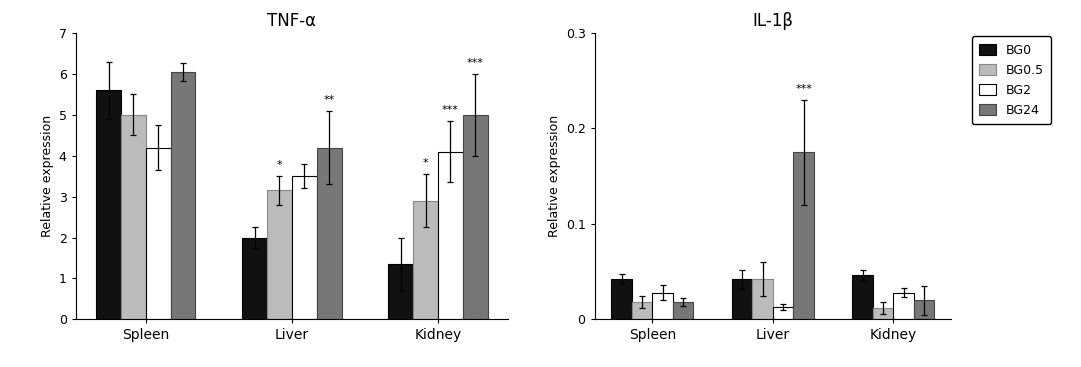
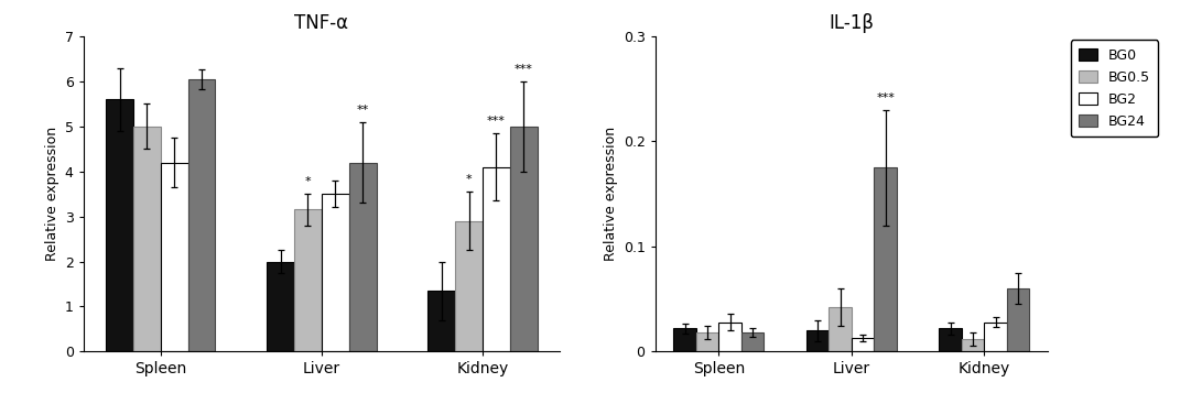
IL-1β/BG0/Spleen: 0.042 -> 0.022
IL-1β/BG0/Liver: 0.042 -> 0.020
IL-1β/BG0/Kidney: 0.046 -> 0.022
IL-1β/BG24/Kidney: 0.020 -> 0.060
